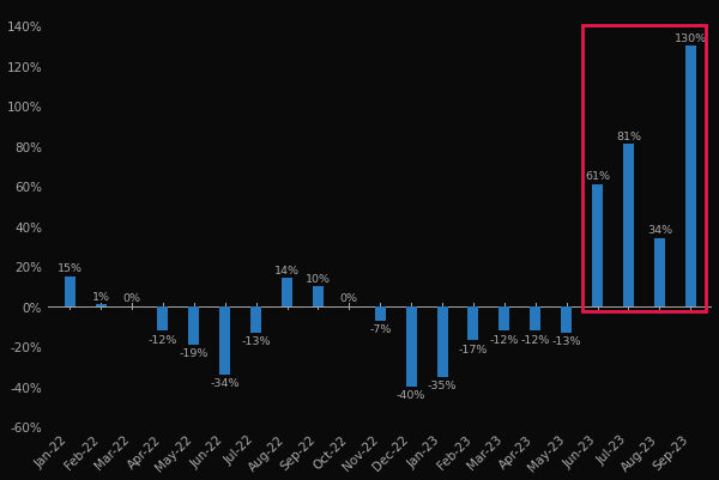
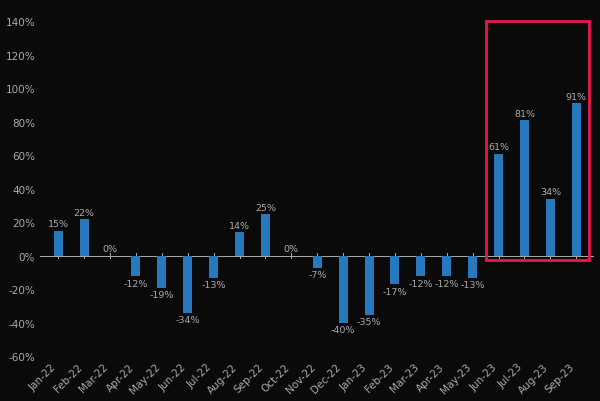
Feb-22: 1% -> 22%
Sep-22: 10% -> 25%
Sep-23: 130% -> 91%
